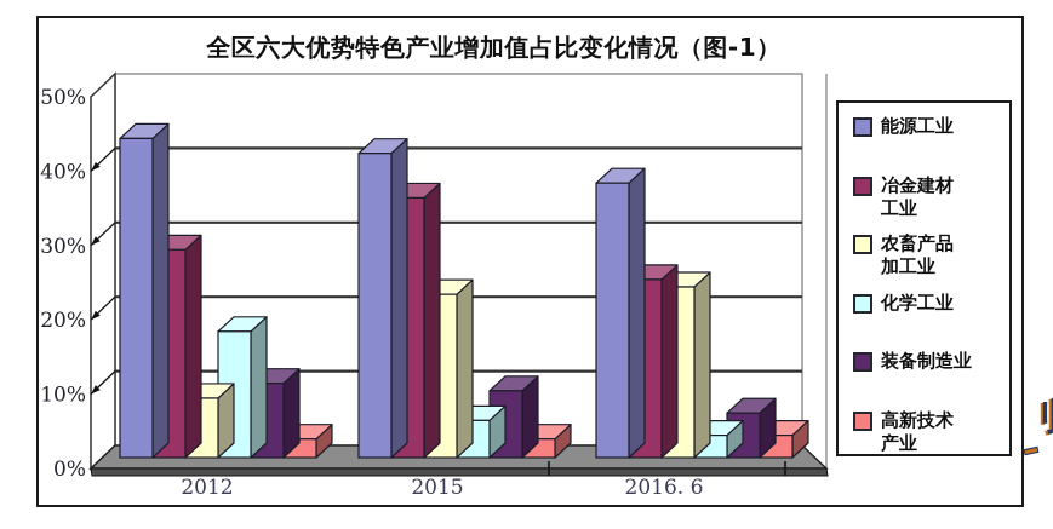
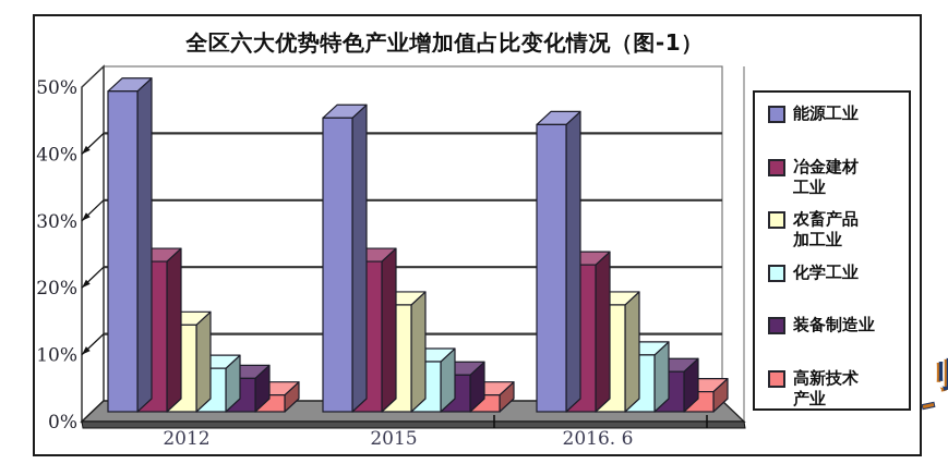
能源工业/2012: 43% -> 48%
冶金建材工业/2012: 28% -> 22%
农畜产品加工业/2012: 8% -> 13%
化学工业/2012: 17% -> 6%
装备制造业/2012: 10% -> 5%
能源工业/2015: 41% -> 44%
冶金建材工业/2015: 35% -> 22%
农畜产品加工业/2015: 22% -> 16%
化学工业/2015: 5% -> 8%
装备制造业/2015: 9% -> 6%
能源工业/2016. 6: 37% -> 43%
冶金建材工业/2016. 6: 24% -> 22%
农畜产品加工业/2016. 6: 23% -> 16%
化学工业/2016. 6: 3% -> 8%
